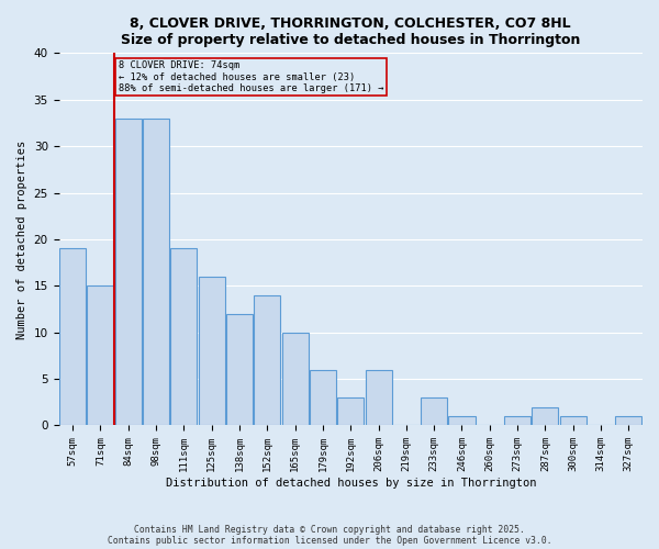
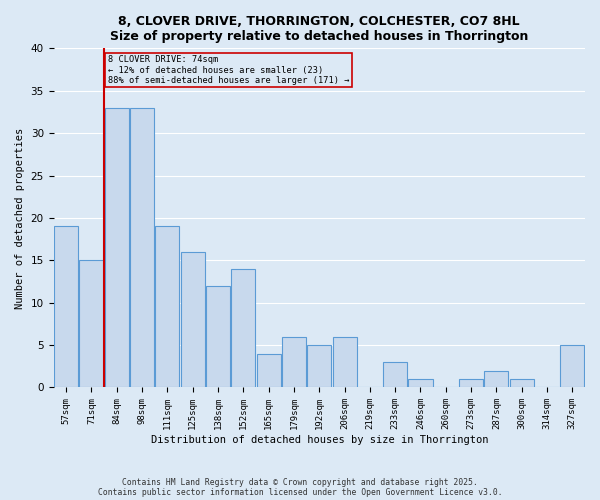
165sqm: 10 -> 4
192sqm: 3 -> 5
327sqm: 1 -> 5
